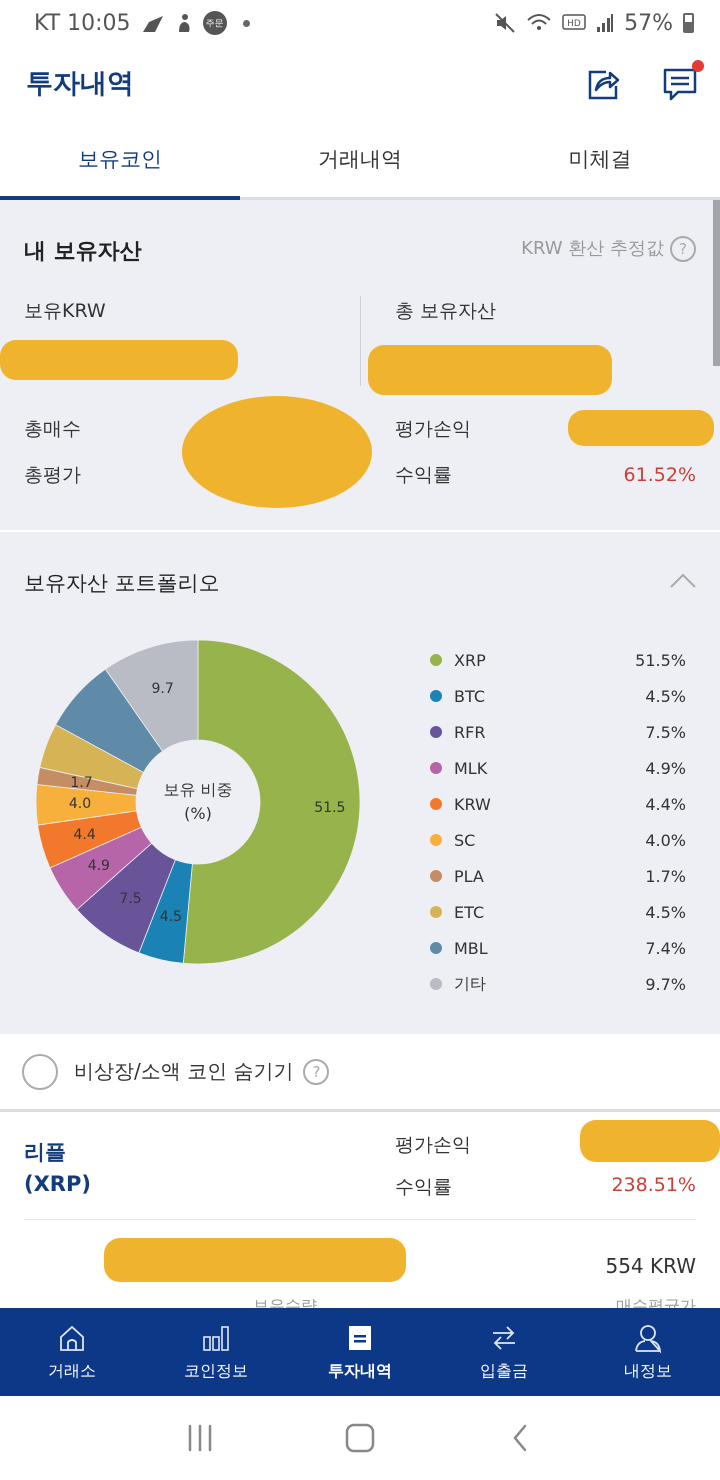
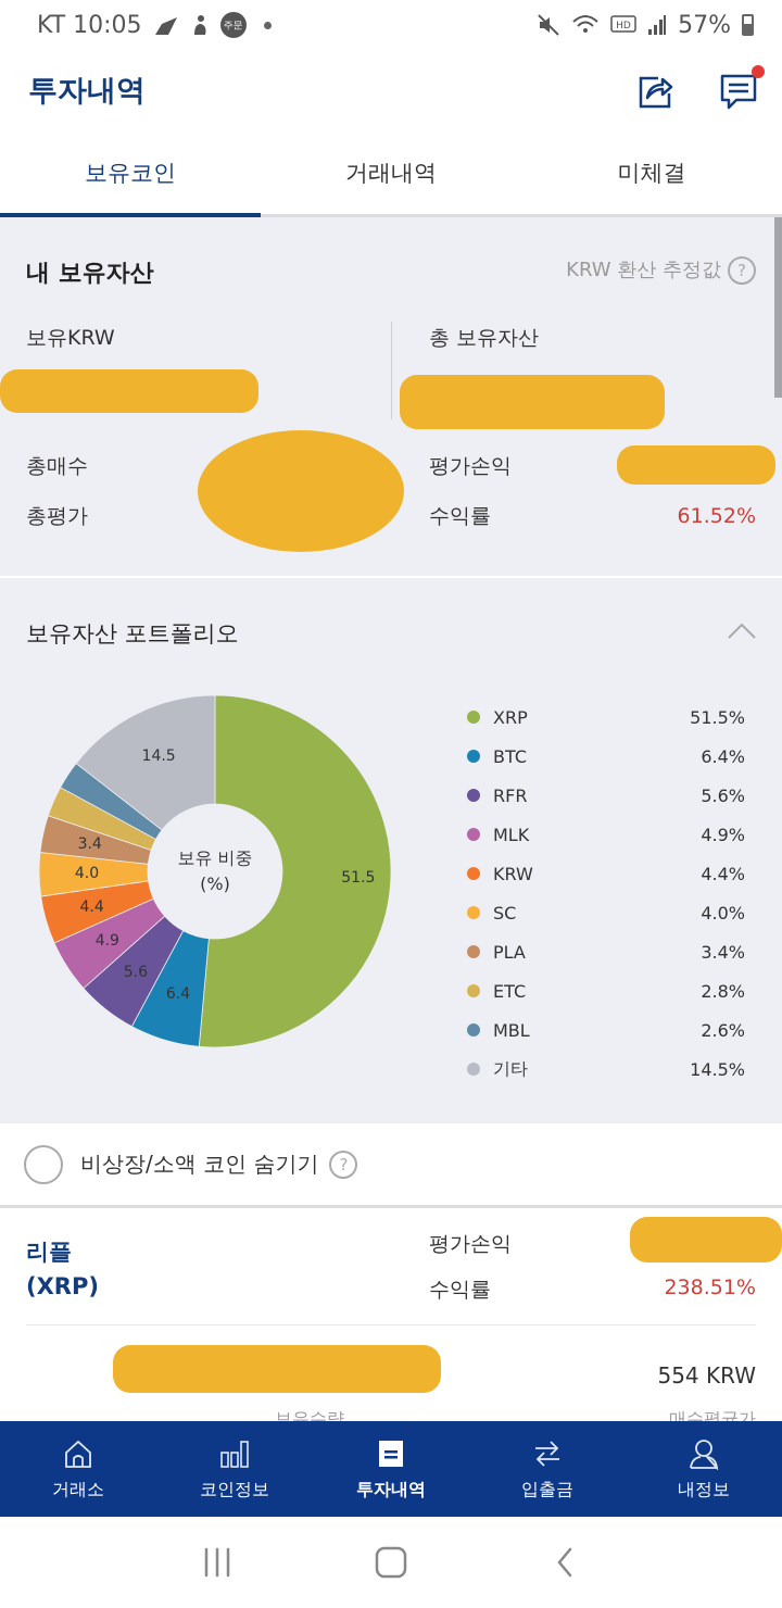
BTC: 4.5% -> 6.4%
RFR: 7.5% -> 5.6%
PLA: 1.7% -> 3.4%
ETC: 4.5% -> 2.8%
MBL: 7.4% -> 2.6%
기타: 9.7% -> 14.5%
